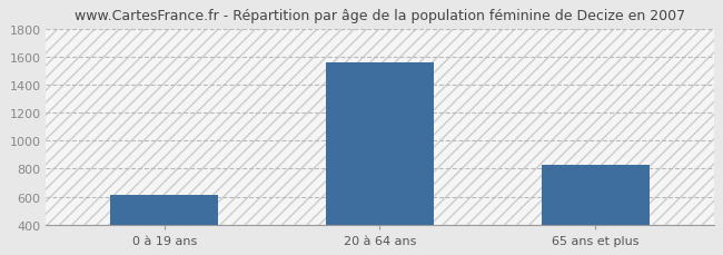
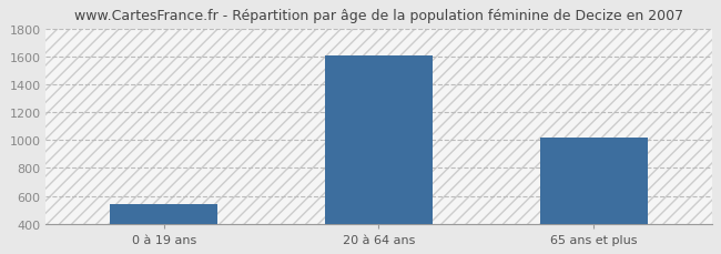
0 à 19 ans: 610 -> 540
20 à 64 ans: 1560 -> 1610
65 ans et plus: 830 -> 1020
